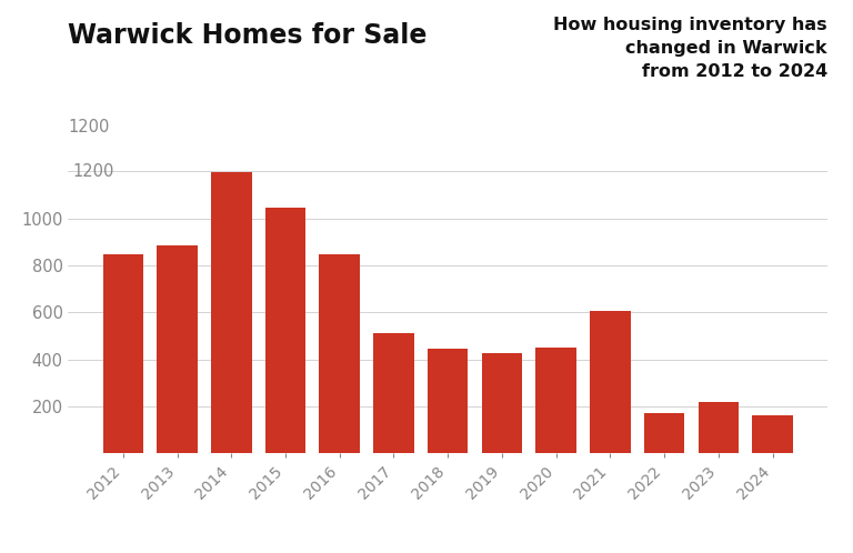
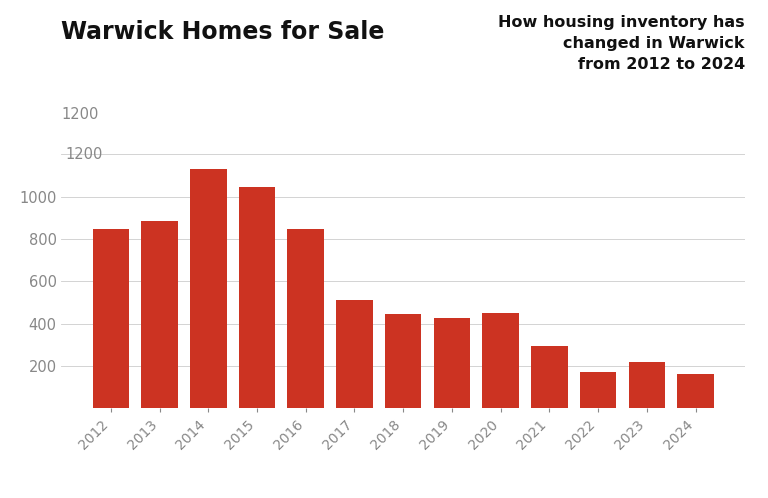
2014: 1195 -> 1130
2021: 605 -> 295
